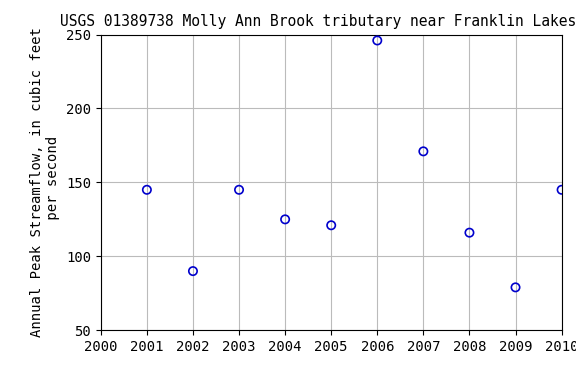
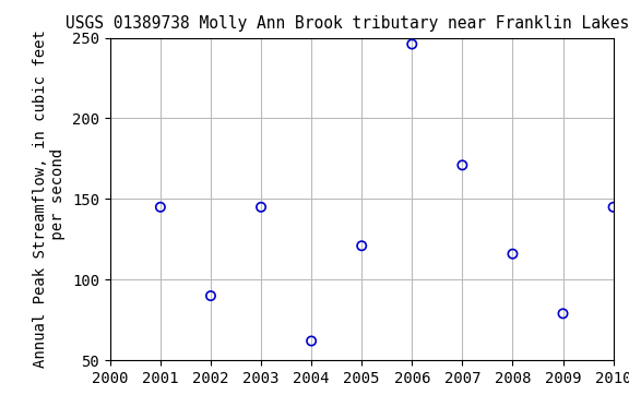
2004: 125 -> 62
